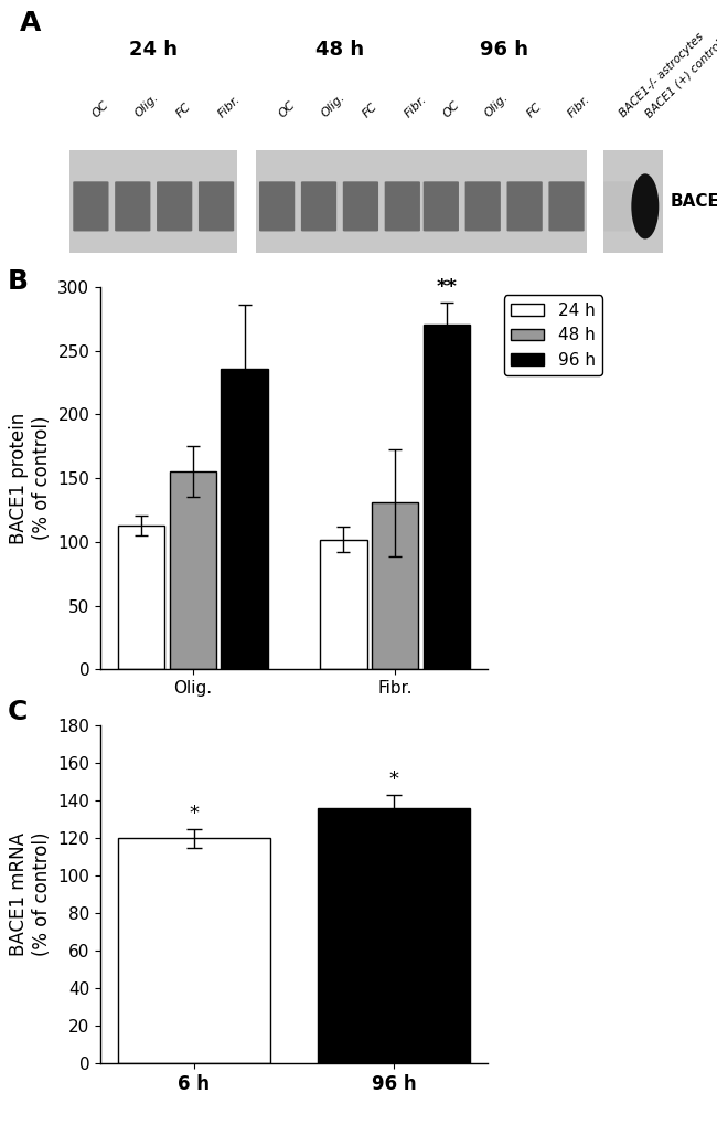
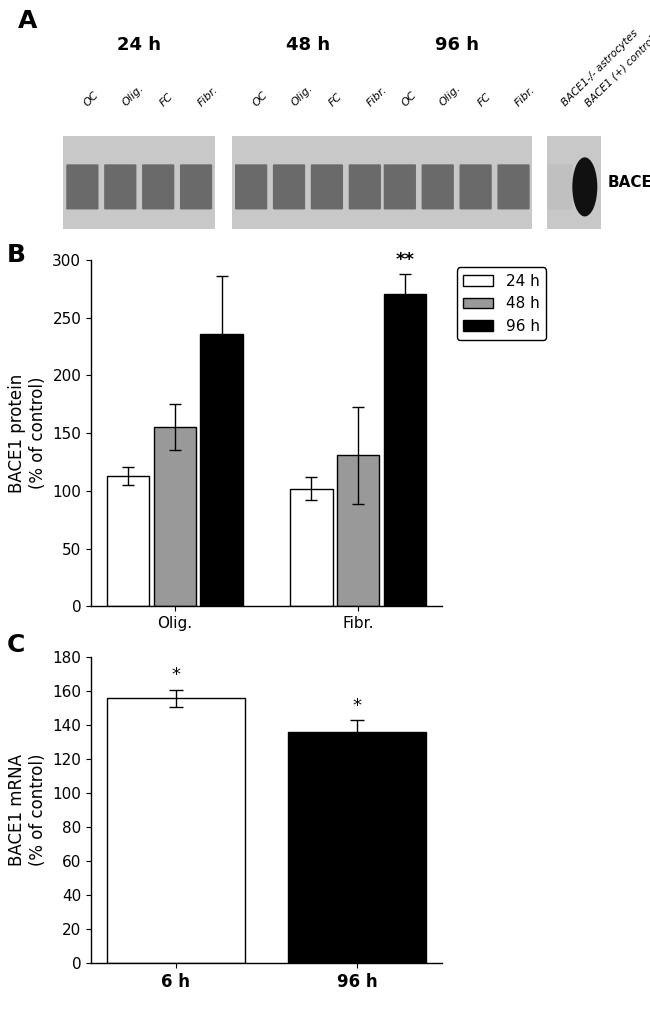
6 h: 120 -> 156
